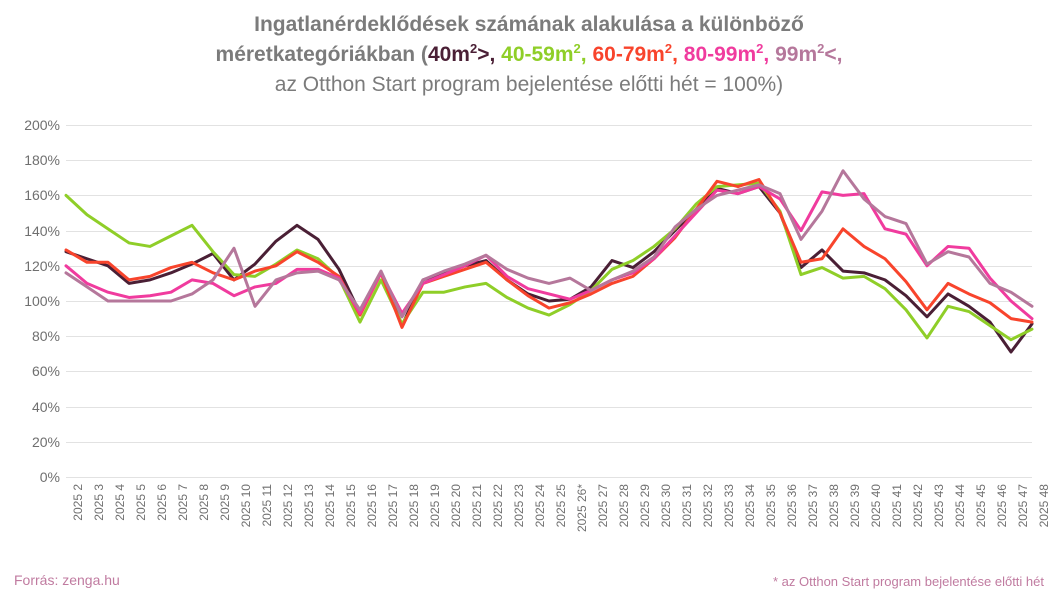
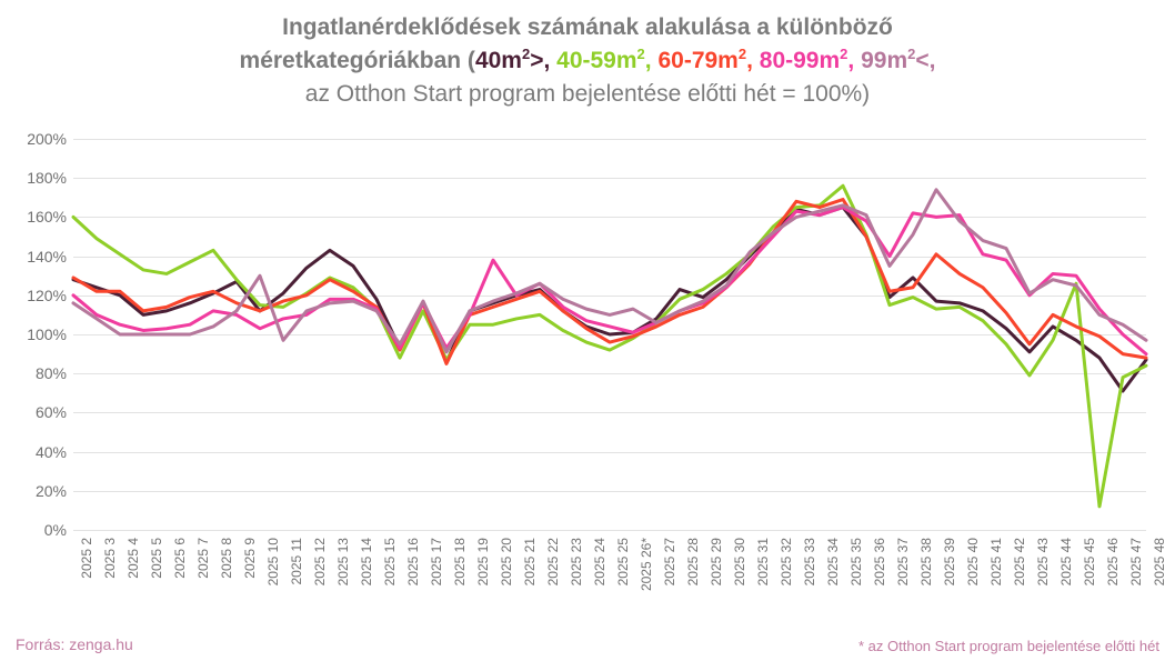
80-99m2/2025 20: 115% -> 138%
40-59m2/2025 35: 167% -> 176%
40-59m2/2025 45: 94% -> 126%
40-59m2/2025 46: 86% -> 12%
